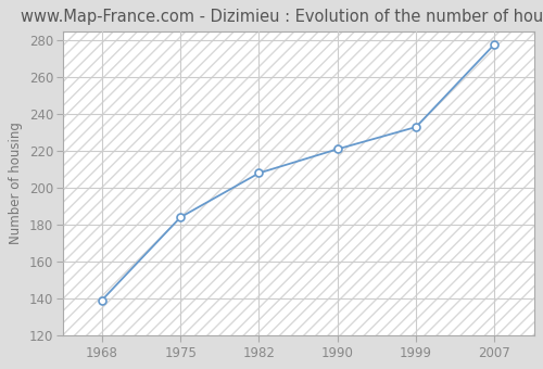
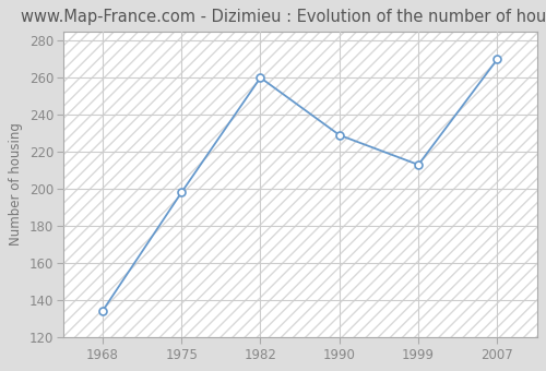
1968: 139 -> 134
1975: 184 -> 198
1982: 208 -> 260
1990: 221 -> 229
1999: 233 -> 213
2007: 278 -> 270
